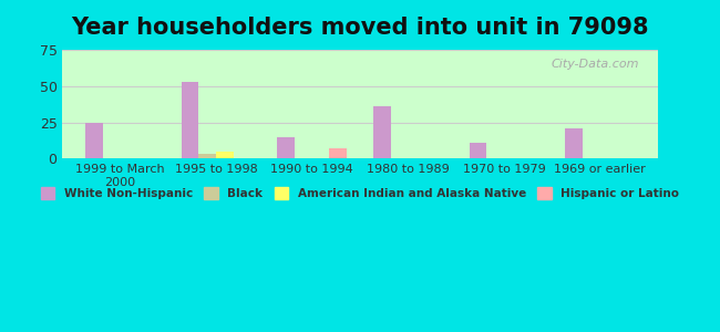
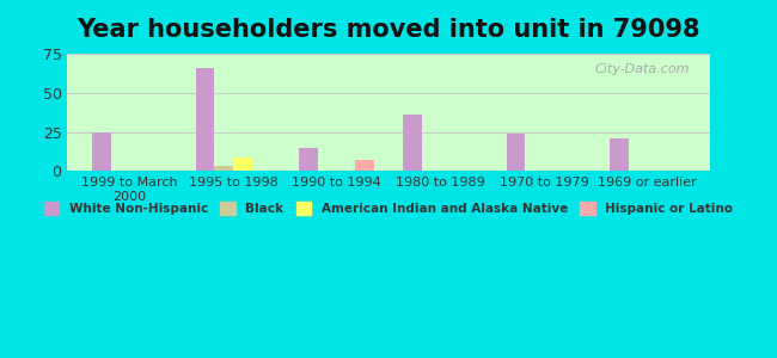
White Non-Hispanic/1995 to 1998: 53 -> 66
American Indian and Alaska Native/1995 to 1998: 5 -> 9
White Non-Hispanic/1970 to 1979: 11 -> 24
